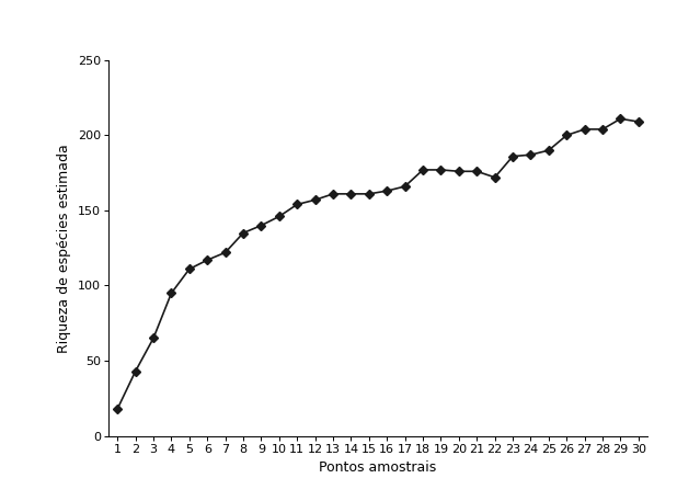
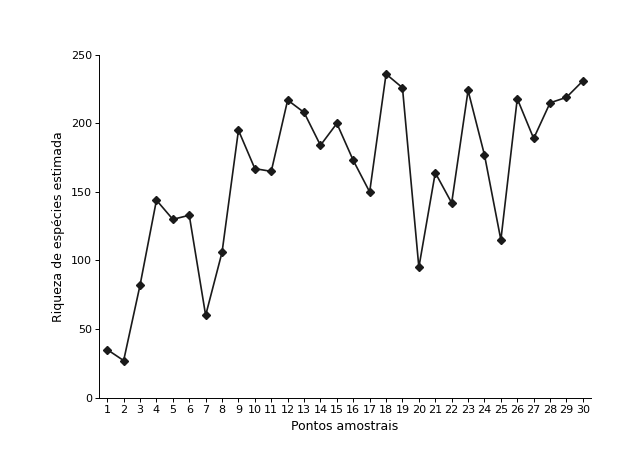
1: 18 -> 35
2: 43 -> 27
3: 65 -> 82
4: 95 -> 144
5: 111 -> 130
6: 117 -> 133
7: 122 -> 60
8: 135 -> 106
9: 140 -> 195
10: 146 -> 167
11: 154 -> 165
12: 157 -> 217
13: 161 -> 208
14: 161 -> 184
15: 161 -> 200
16: 163 -> 173
17: 166 -> 150
18: 177 -> 236
19: 177 -> 226
20: 176 -> 95
21: 176 -> 164
22: 172 -> 142
23: 186 -> 224
24: 187 -> 177
25: 190 -> 115
26: 200 -> 218
27: 204 -> 189
28: 204 -> 215
29: 211 -> 219
30: 209 -> 231
